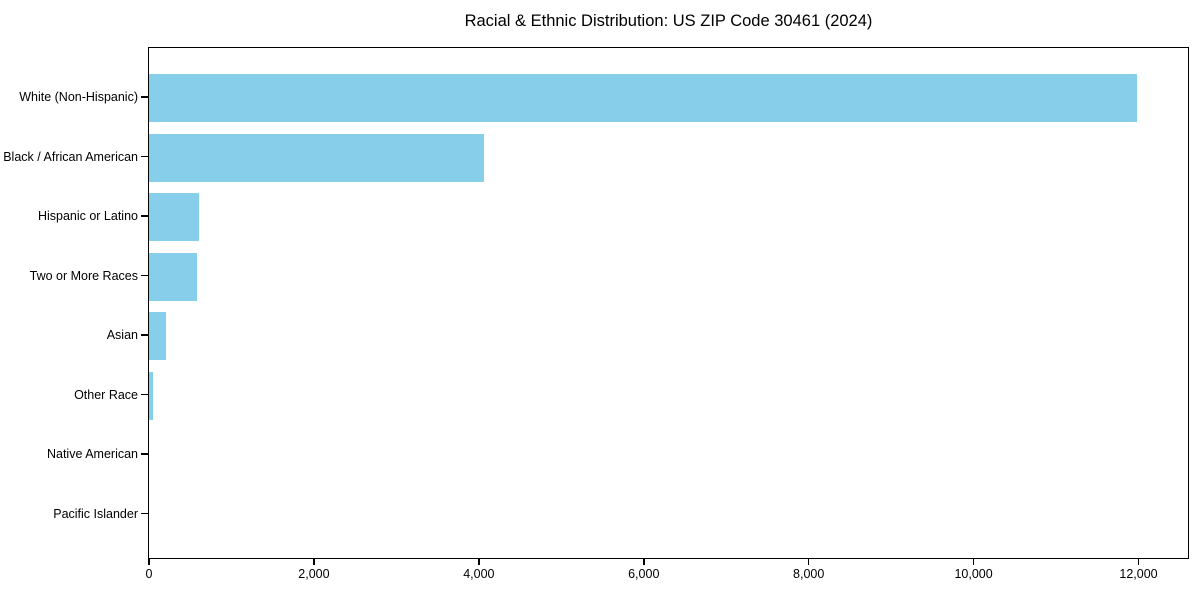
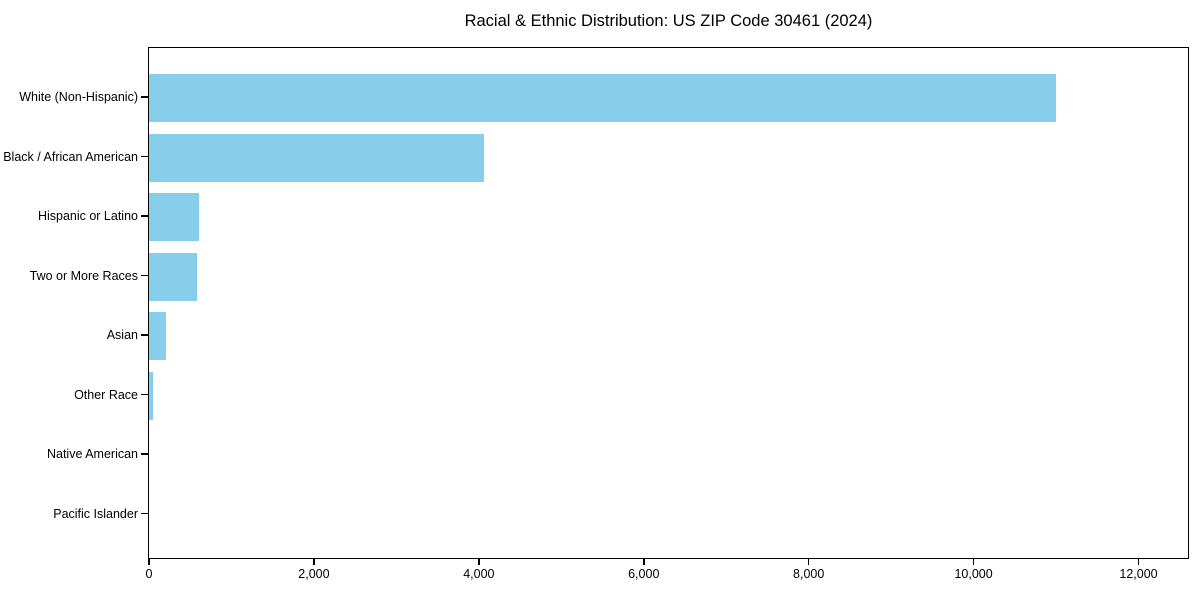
White (Non-Hispanic): 12000 -> 11000
